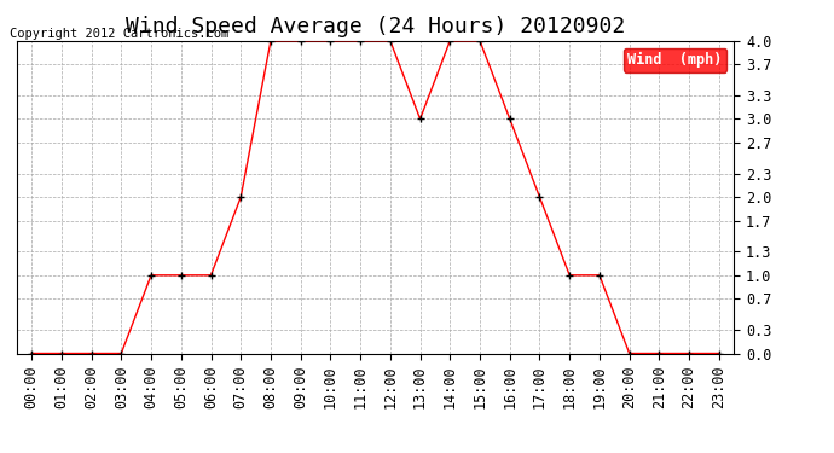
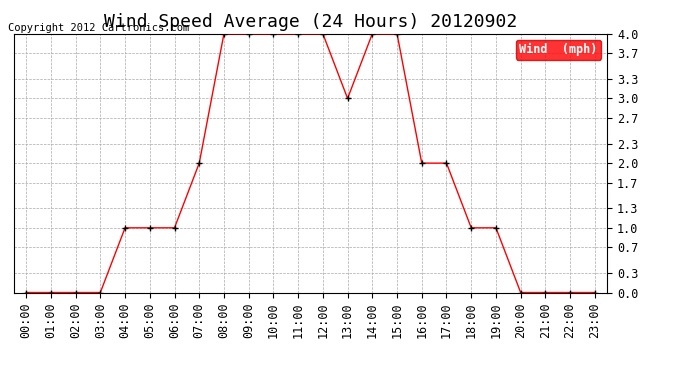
16:00: 3 -> 2
